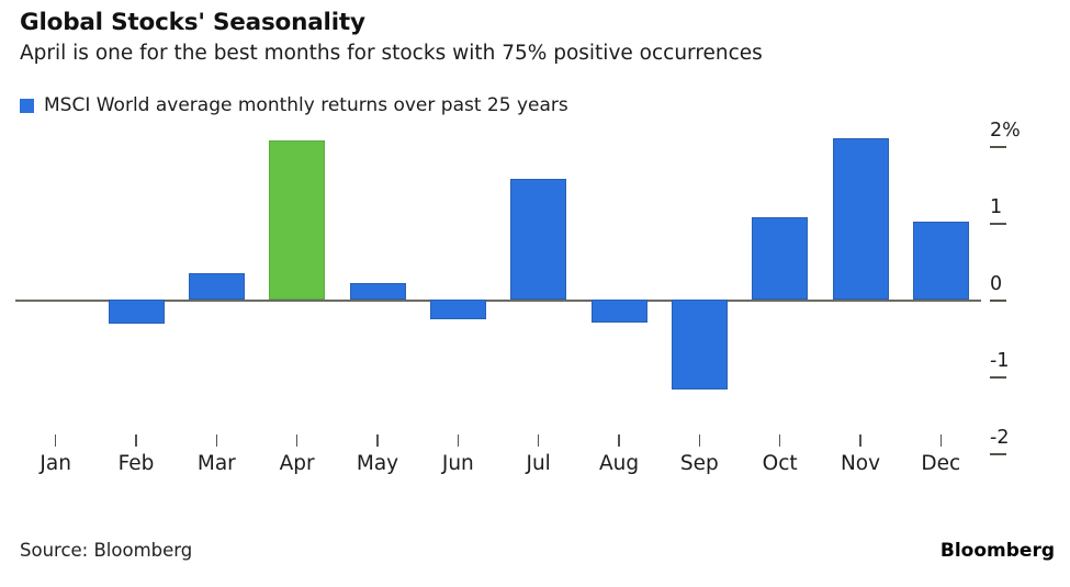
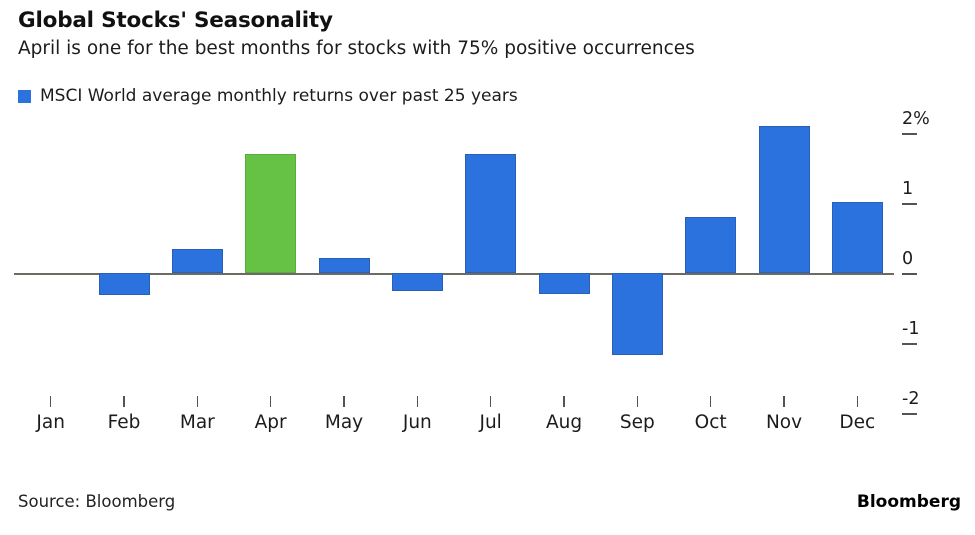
Apr: 2.1% -> 1.7%
Jul: 1.6% -> 1.7%
Oct: 1.1% -> 0.8%
